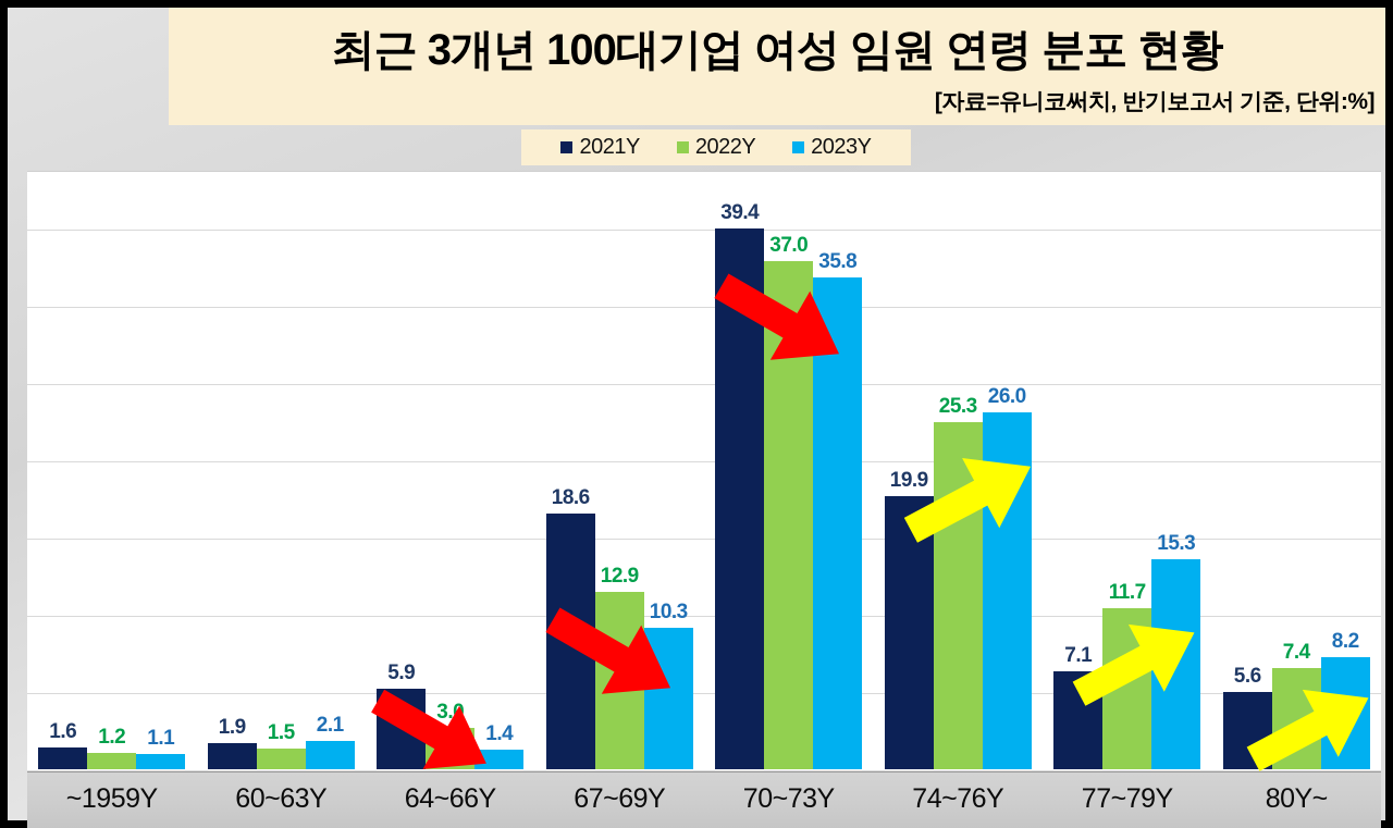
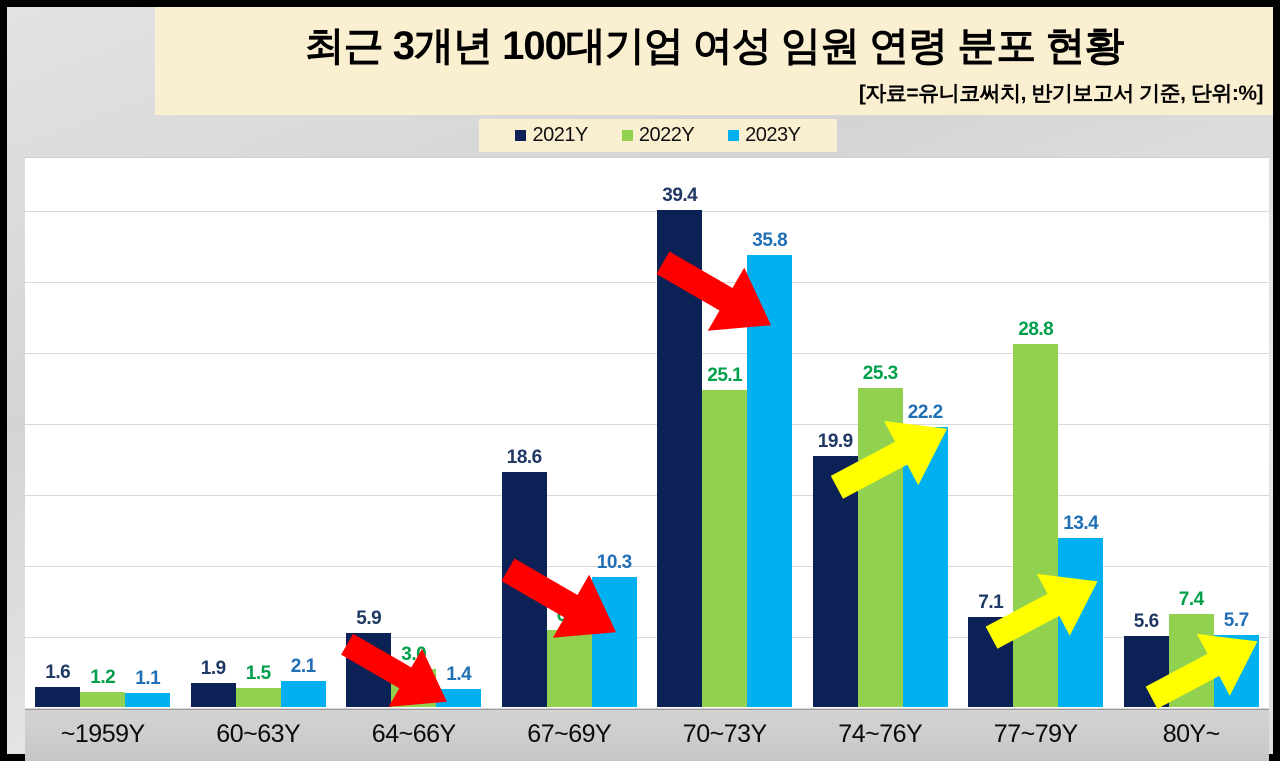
2022Y/67~69Y: 12.9 -> 6.1
2022Y/70~73Y: 37.0 -> 25.1
2023Y/74~76Y: 26.0 -> 22.2
2022Y/77~79Y: 11.7 -> 28.8
2023Y/77~79Y: 15.3 -> 13.4
2023Y/80Y~: 8.2 -> 5.7
